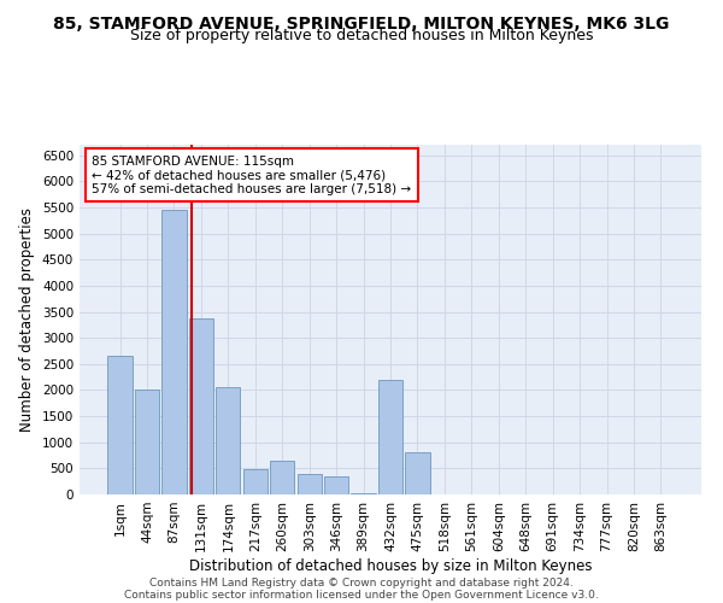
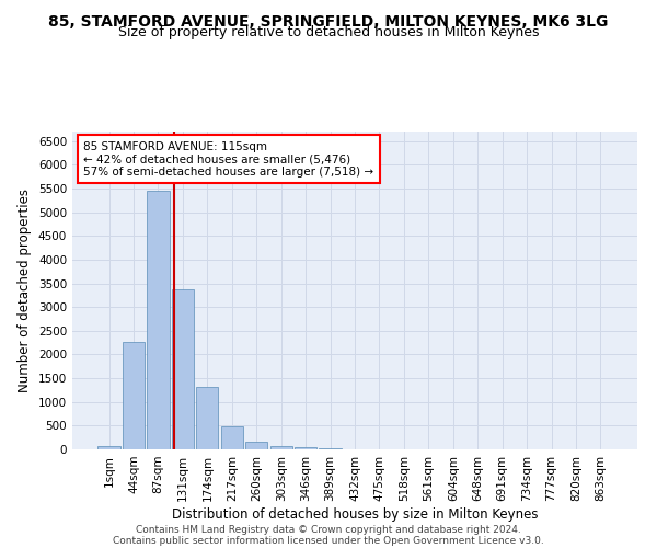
1sqm: 2650 -> 80
44sqm: 2000 -> 2280
174sqm: 2050 -> 1320
260sqm: 650 -> 160
303sqm: 400 -> 80
346sqm: 350 -> 60
432sqm: 2200 -> 10
475sqm: 800 -> 0
